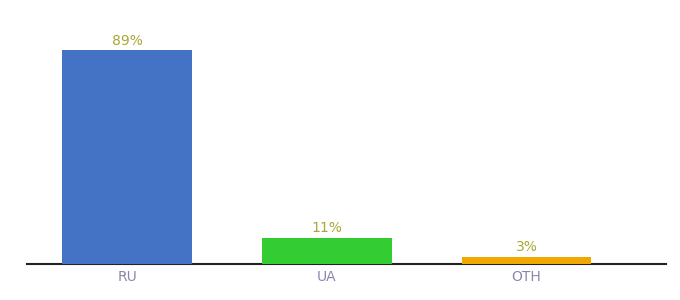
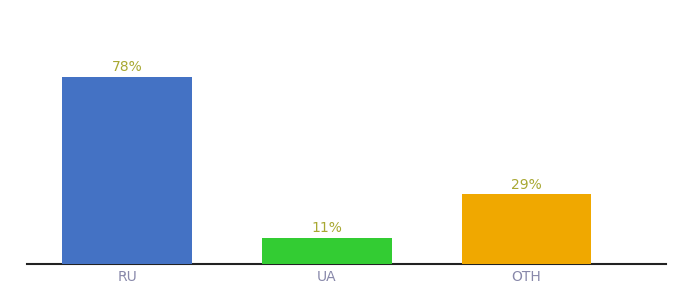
RU: 89% -> 78%
OTH: 3% -> 29%
